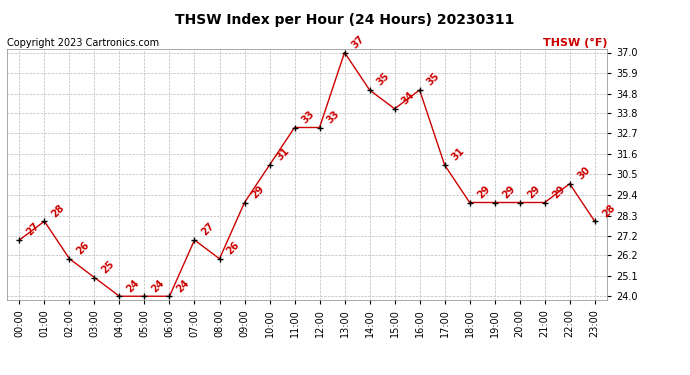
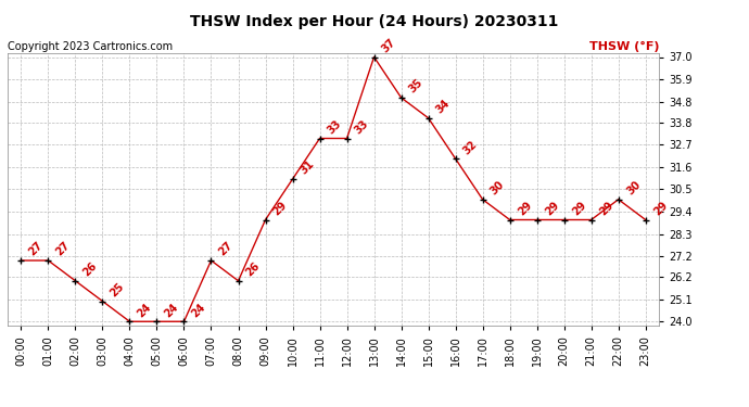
01:00: 28 -> 27
16:00: 35 -> 32
17:00: 31 -> 30
23:00: 28 -> 29
